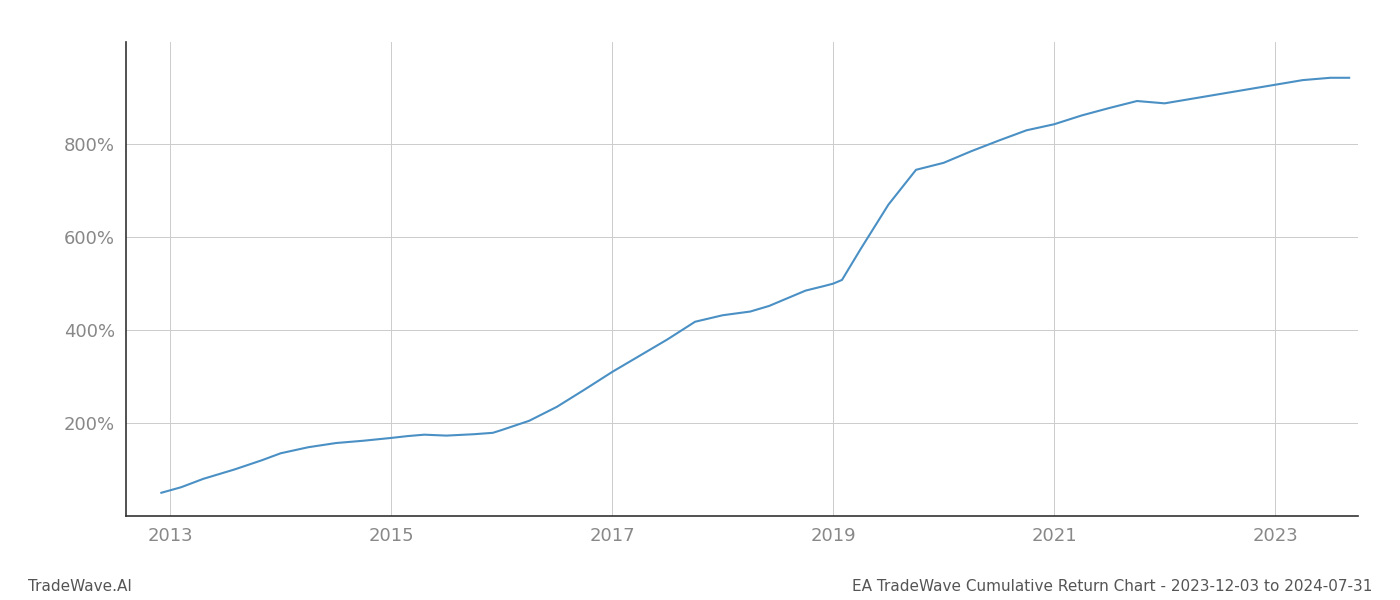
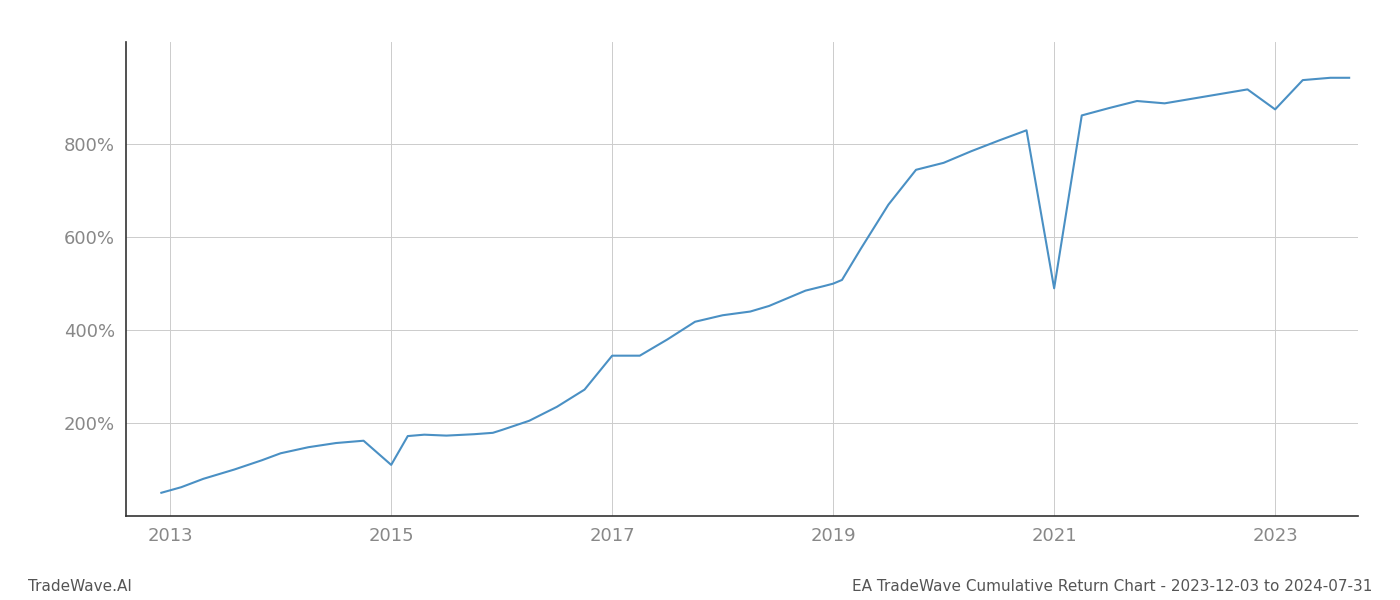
2015: 168% -> 110%
2017: 310% -> 345%
2021: 843% -> 490%
2023: 928% -> 875%
